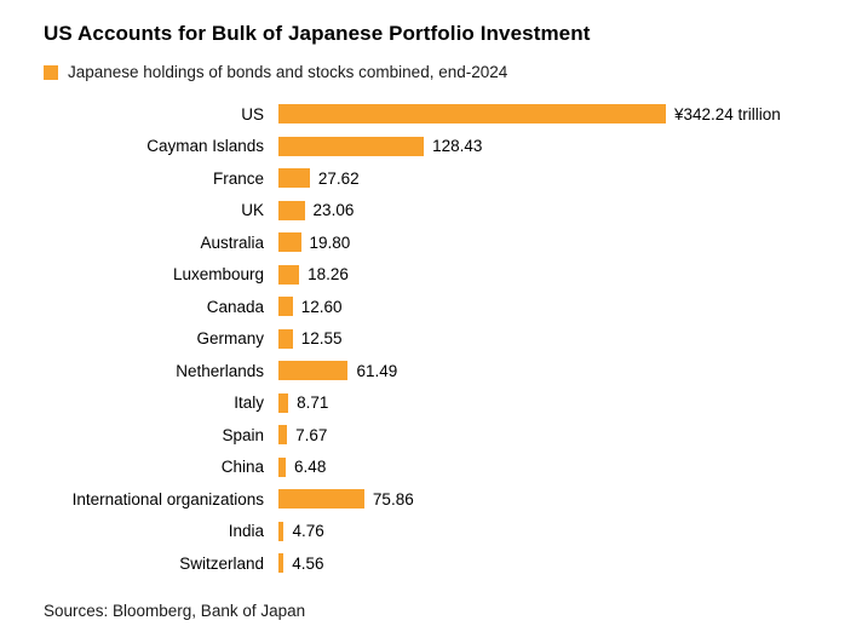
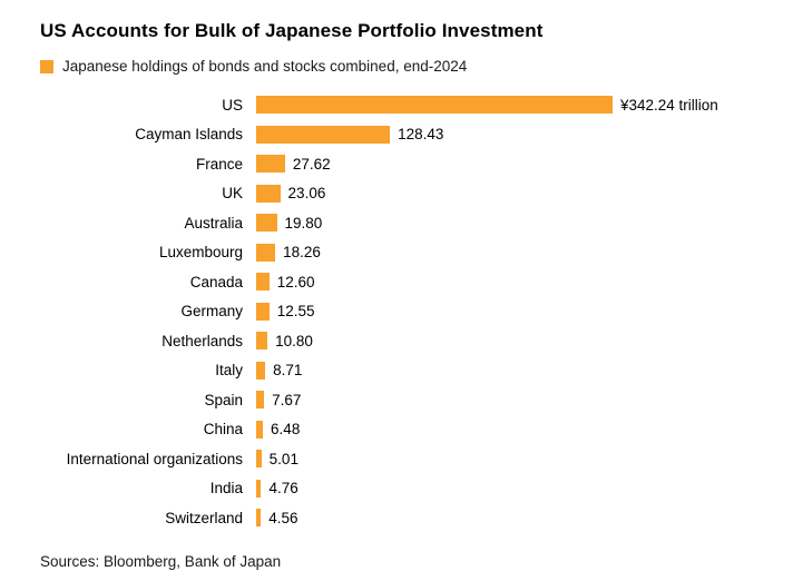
Netherlands: 61.49 -> 10.80
International organizations: 75.86 -> 5.01
